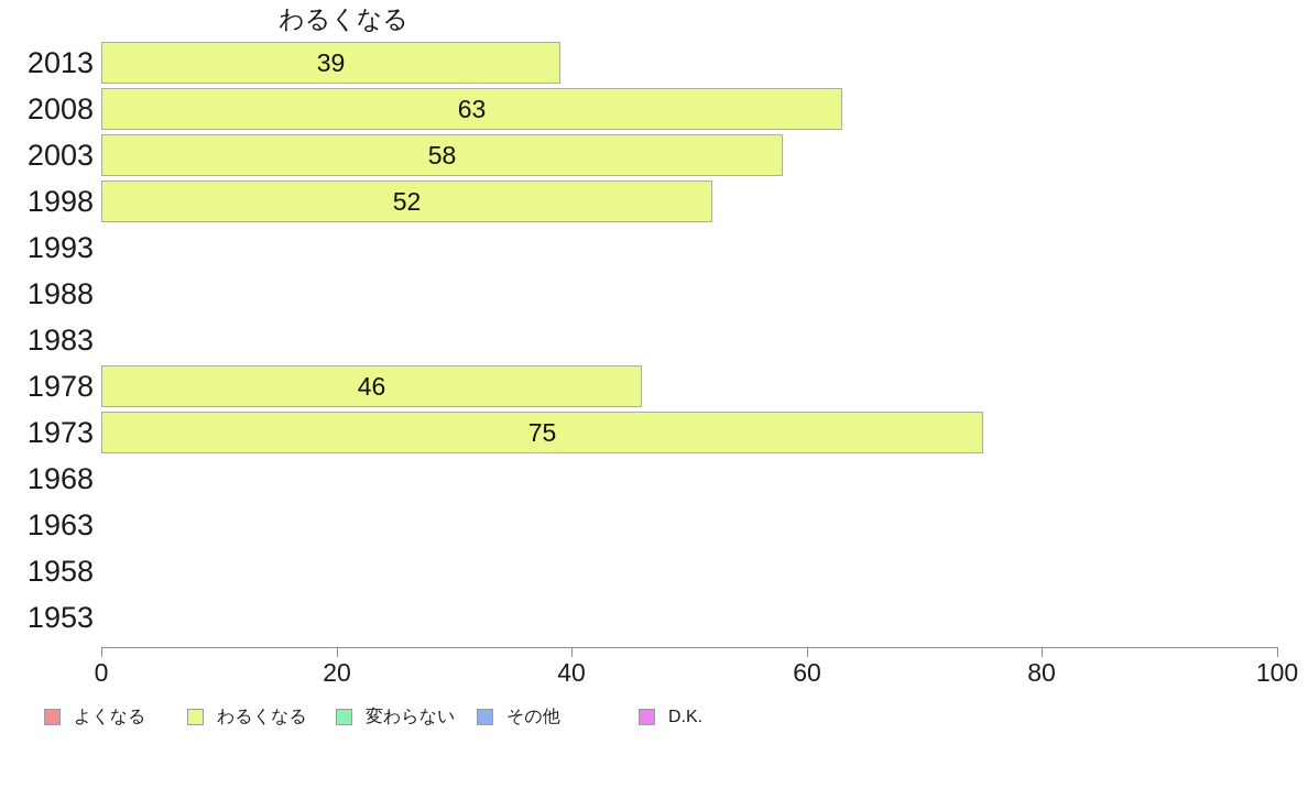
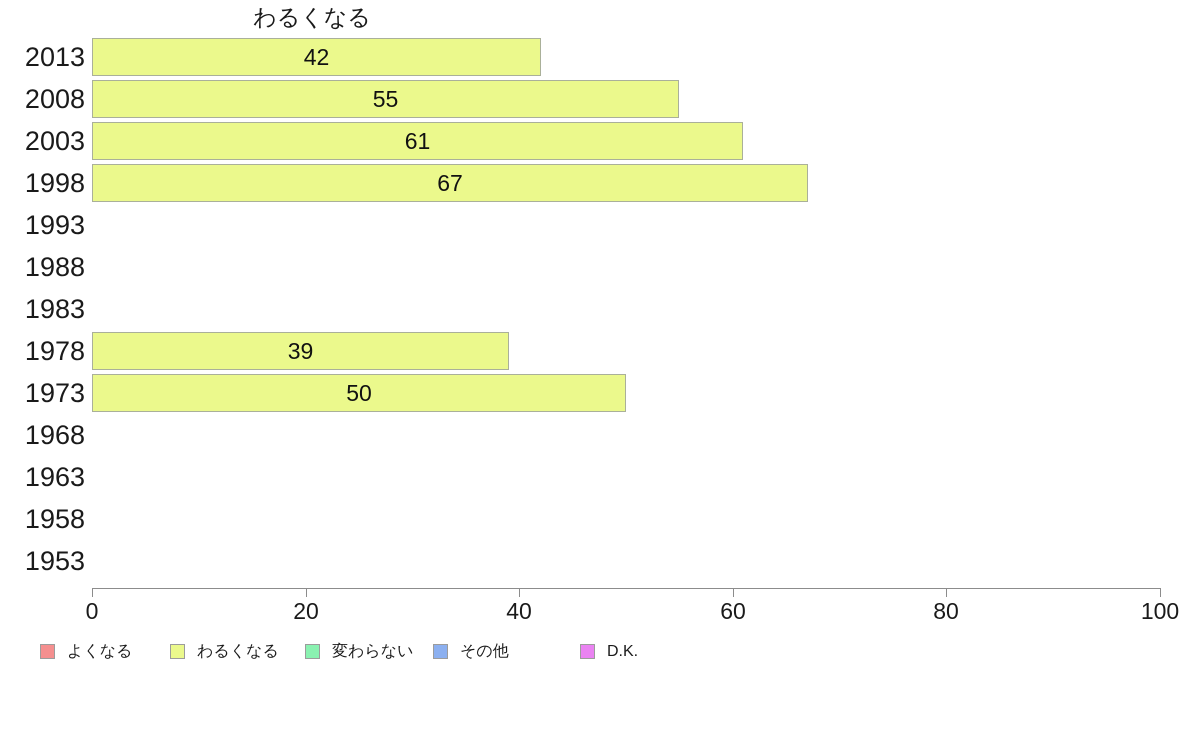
2013: 39 -> 42
2008: 63 -> 55
2003: 58 -> 61
1998: 52 -> 67
1978: 46 -> 39
1973: 75 -> 50
